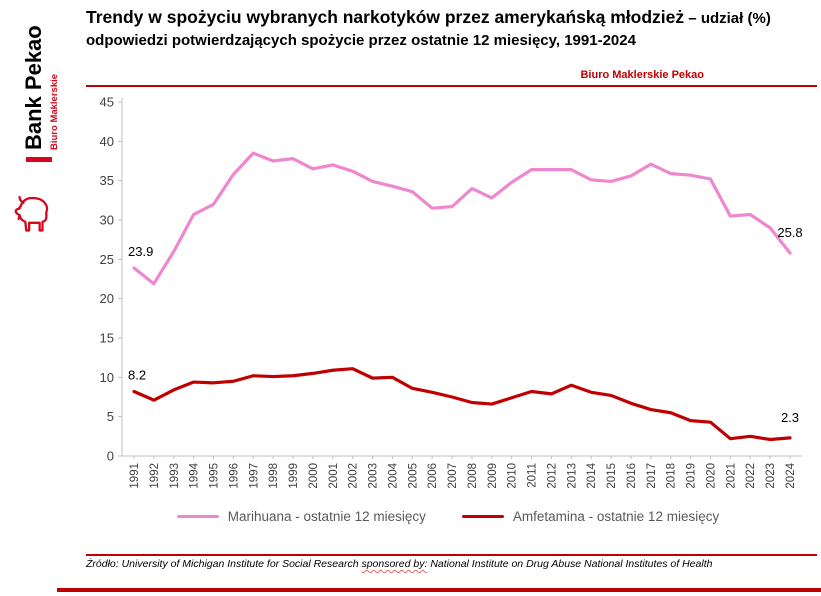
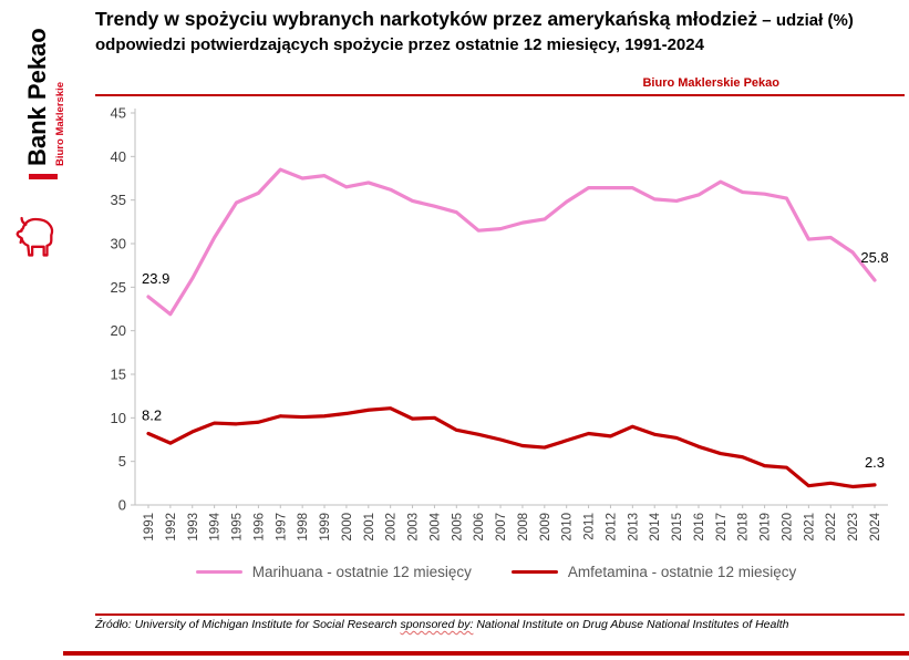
Marihuana - ostatnie 12 miesięcy/1995: 32 -> 35
Marihuana - ostatnie 12 miesięcy/2008: 34 -> 32
